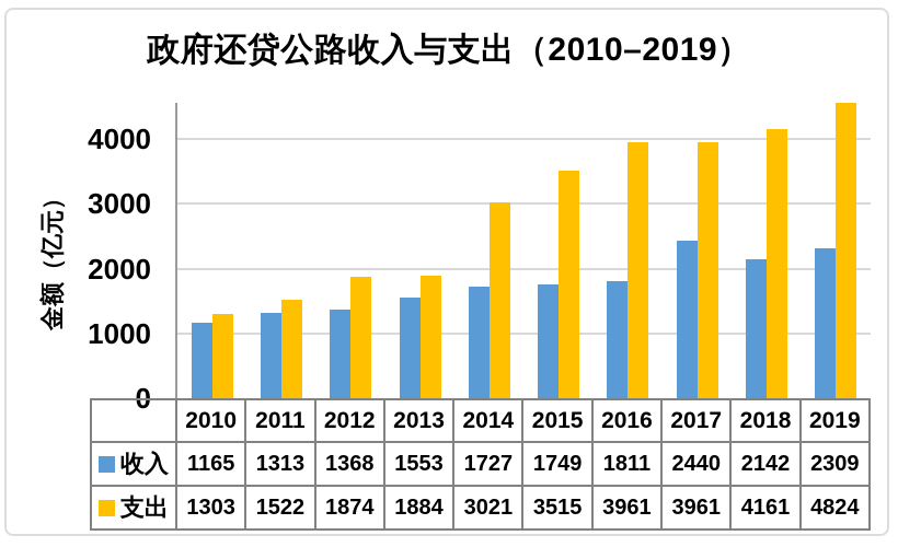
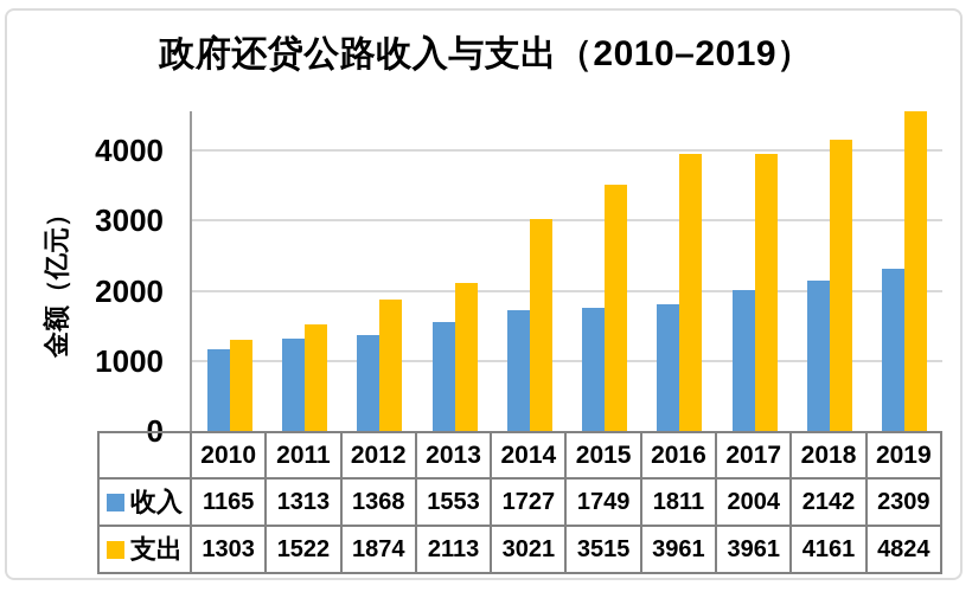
支出/2013: 1884 -> 2113
收入/2017: 2440 -> 2004
